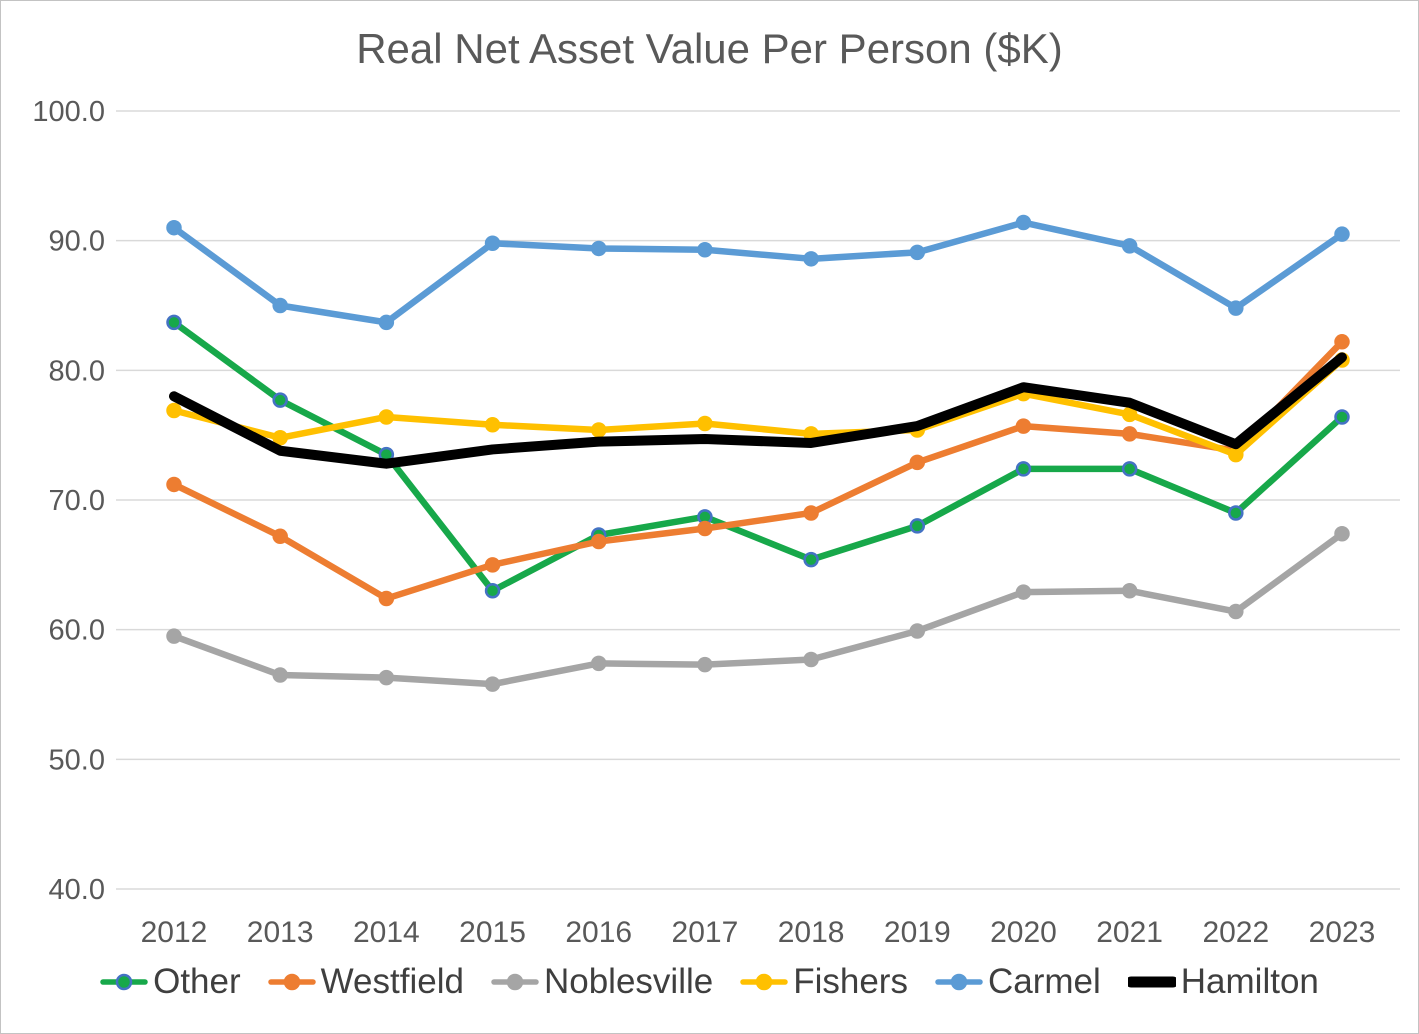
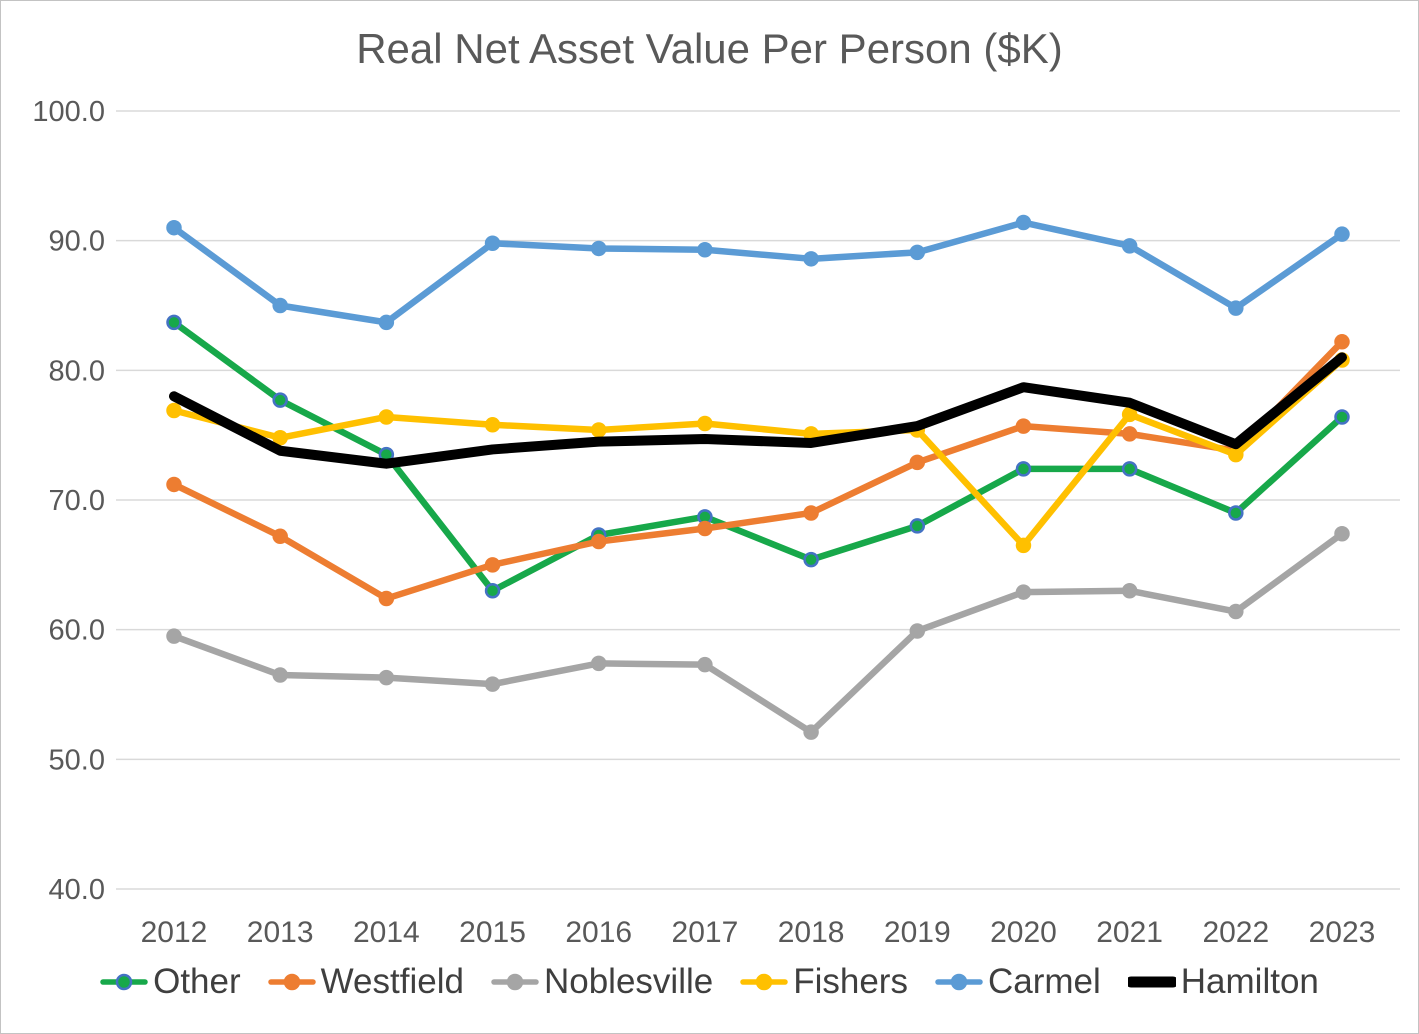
Noblesville/2018: 57.7 -> 52.1
Fishers/2020: 78.2 -> 66.5
